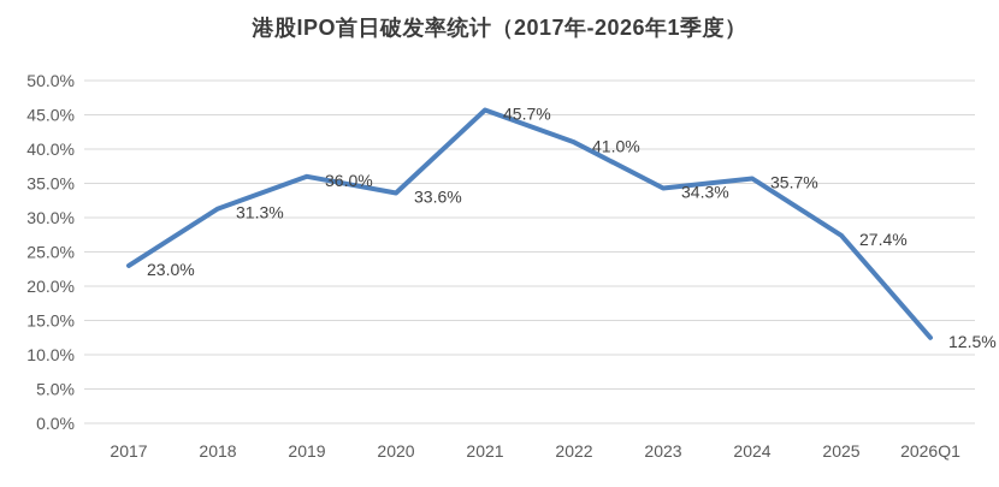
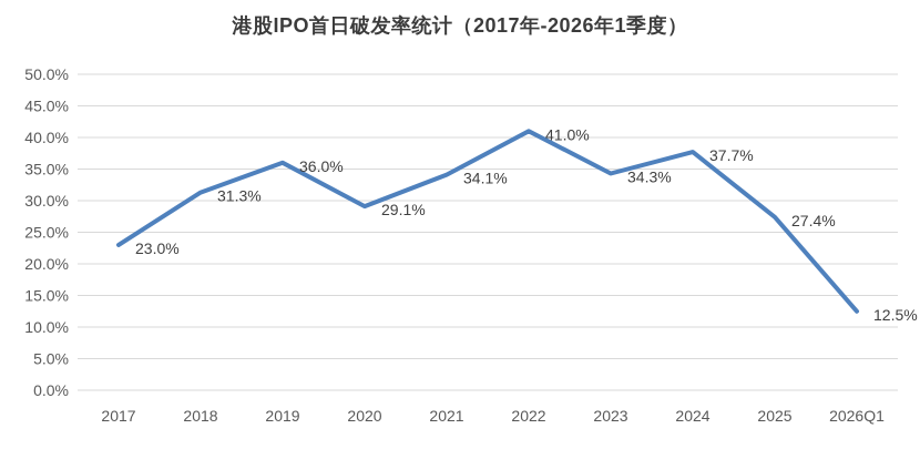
2020: 33.6% -> 29.1%
2021: 45.7% -> 34.1%
2024: 35.7% -> 37.7%
